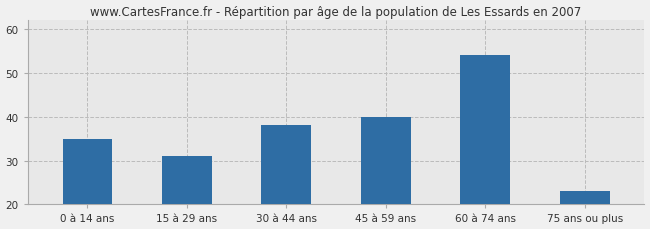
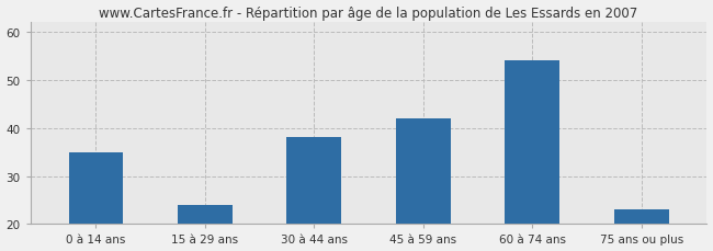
15 à 29 ans: 31 -> 24
45 à 59 ans: 40 -> 42
